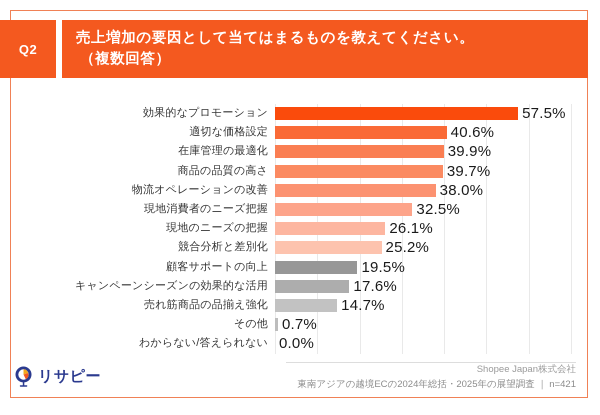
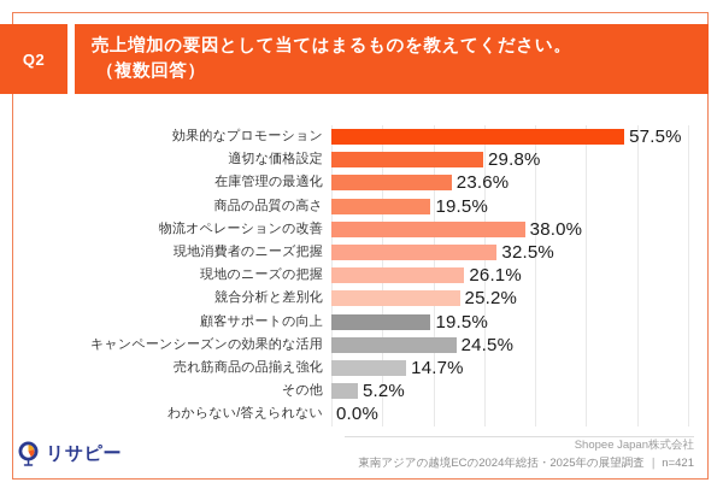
適切な価格設定: 40.6% -> 29.8%
在庫管理の最適化: 39.9% -> 23.6%
商品の品質の高さ: 39.7% -> 19.5%
キャンペーンシーズンの効果的な活用: 17.6% -> 24.5%
その他: 0.7% -> 5.2%
